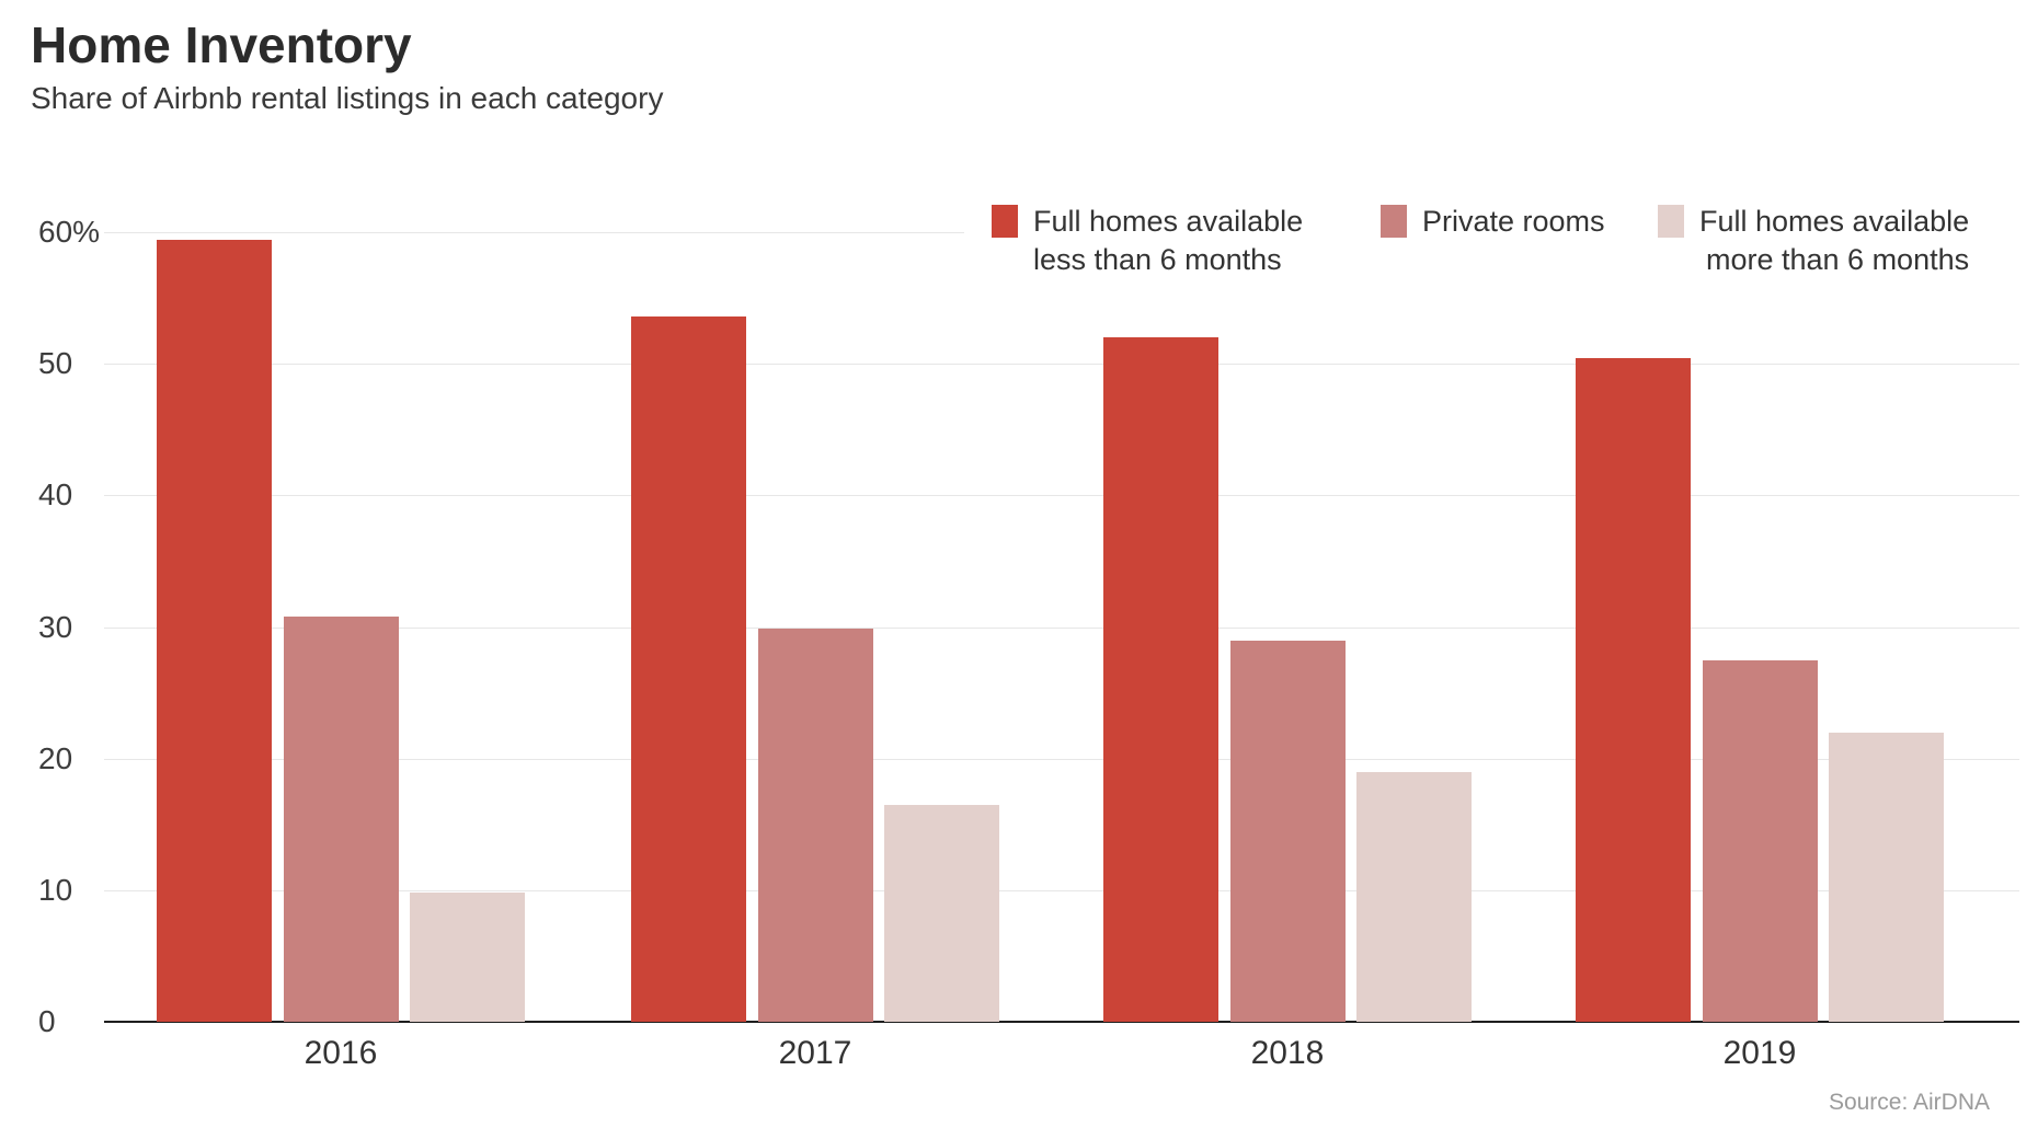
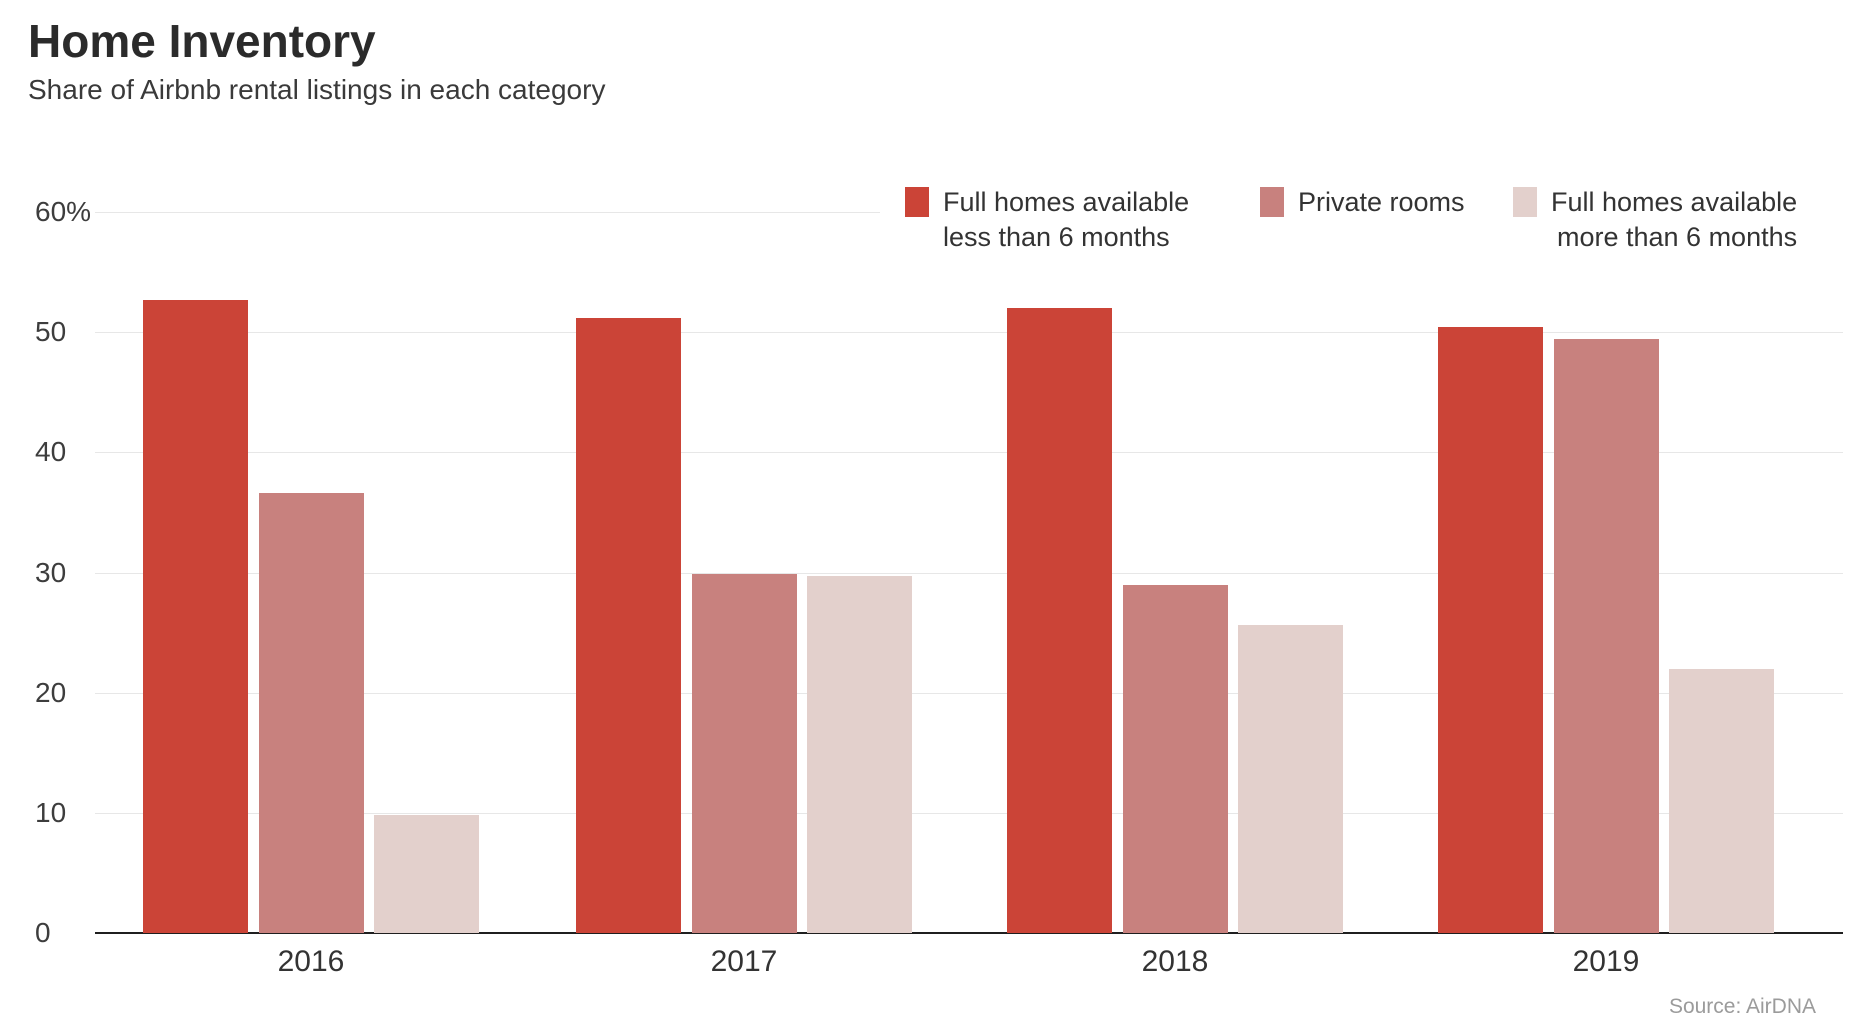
Full homes available less than 6 months/2016: 59.4% -> 52.7%
Private rooms/2016: 30.8% -> 36.6%
Full homes available less than 6 months/2017: 53.6% -> 51.2%
Full homes available more than 6 months/2017: 16.5% -> 29.7%
Full homes available more than 6 months/2018: 19.0% -> 25.6%
Private rooms/2019: 27.5% -> 49.4%
